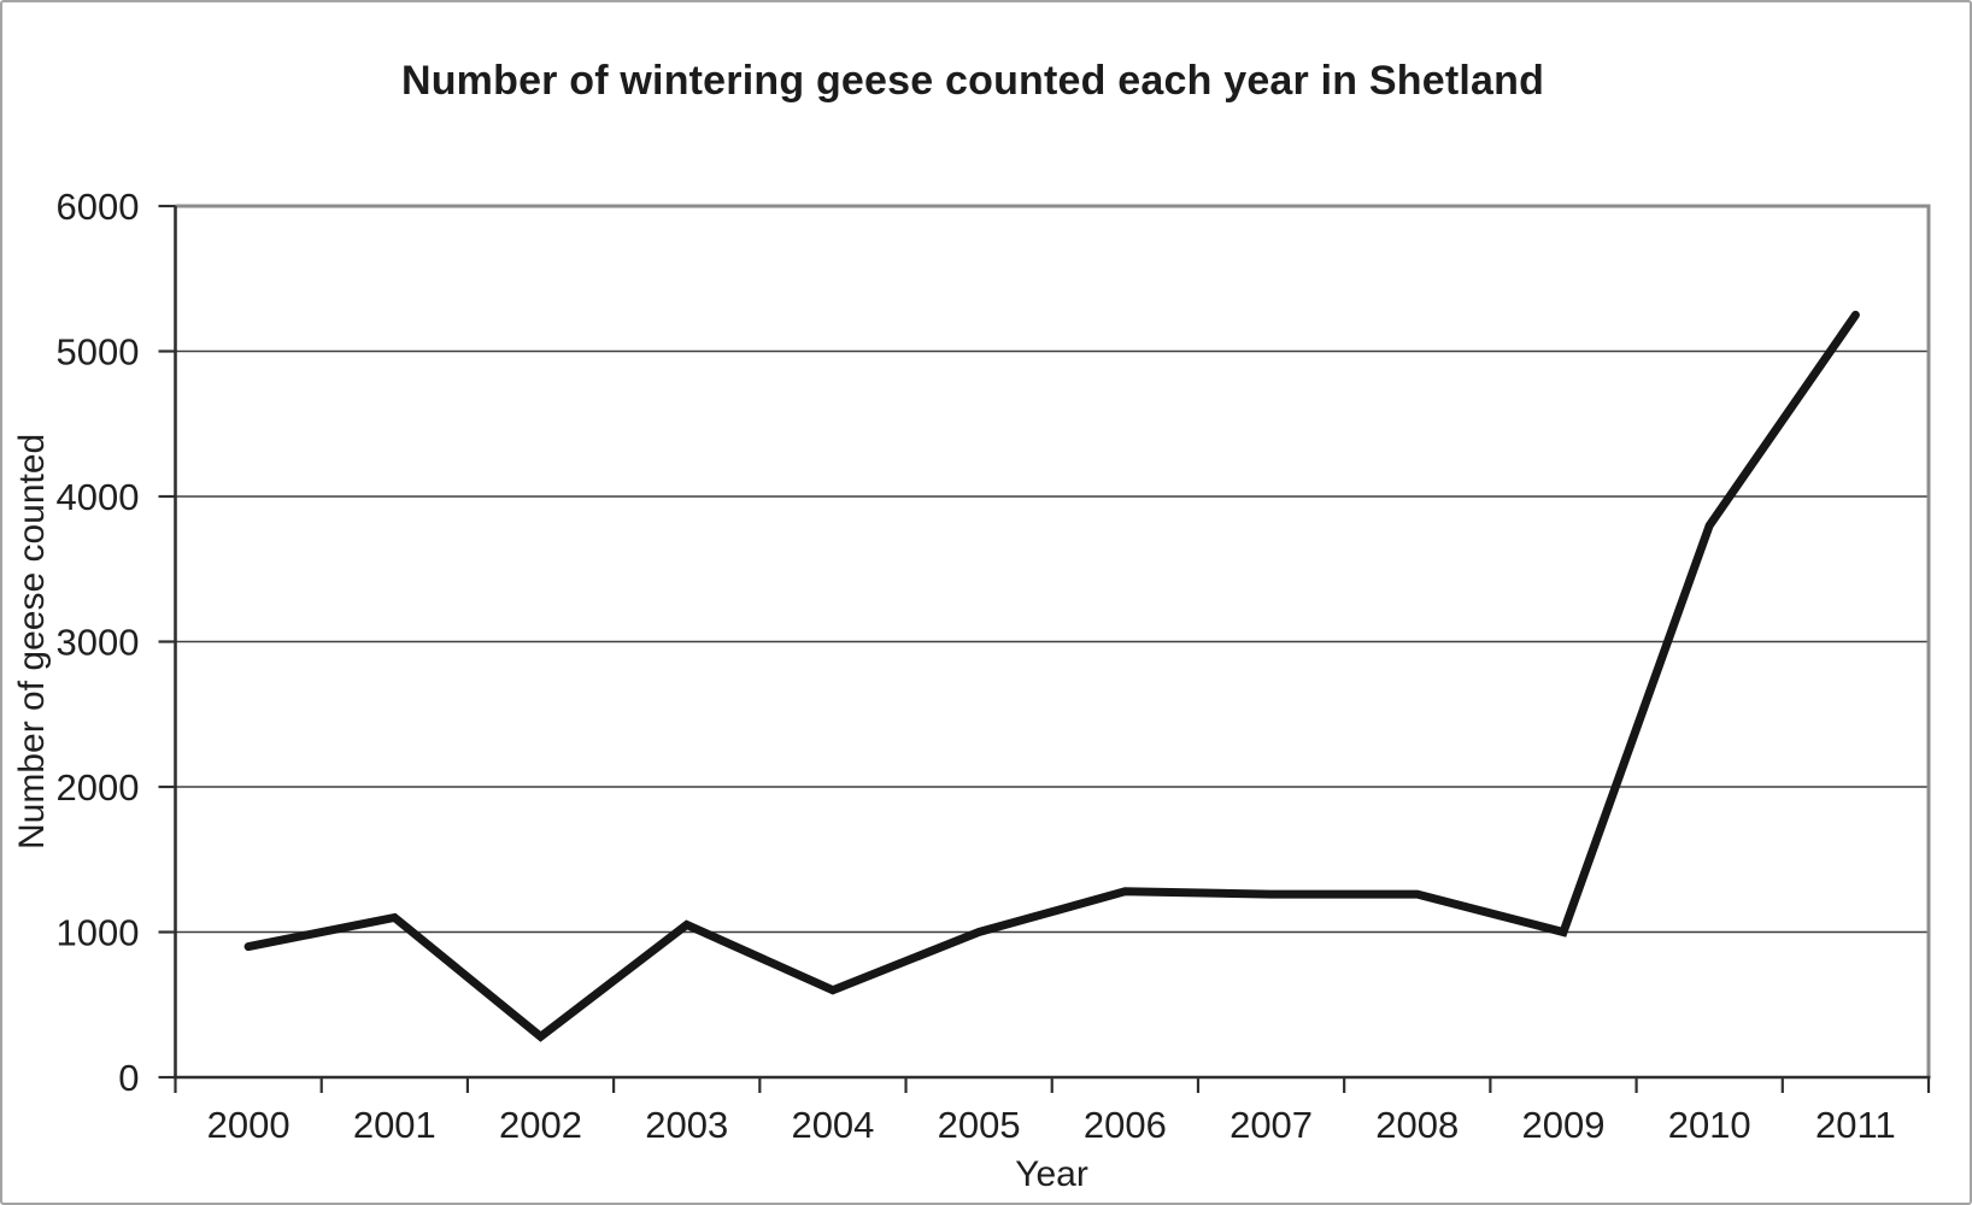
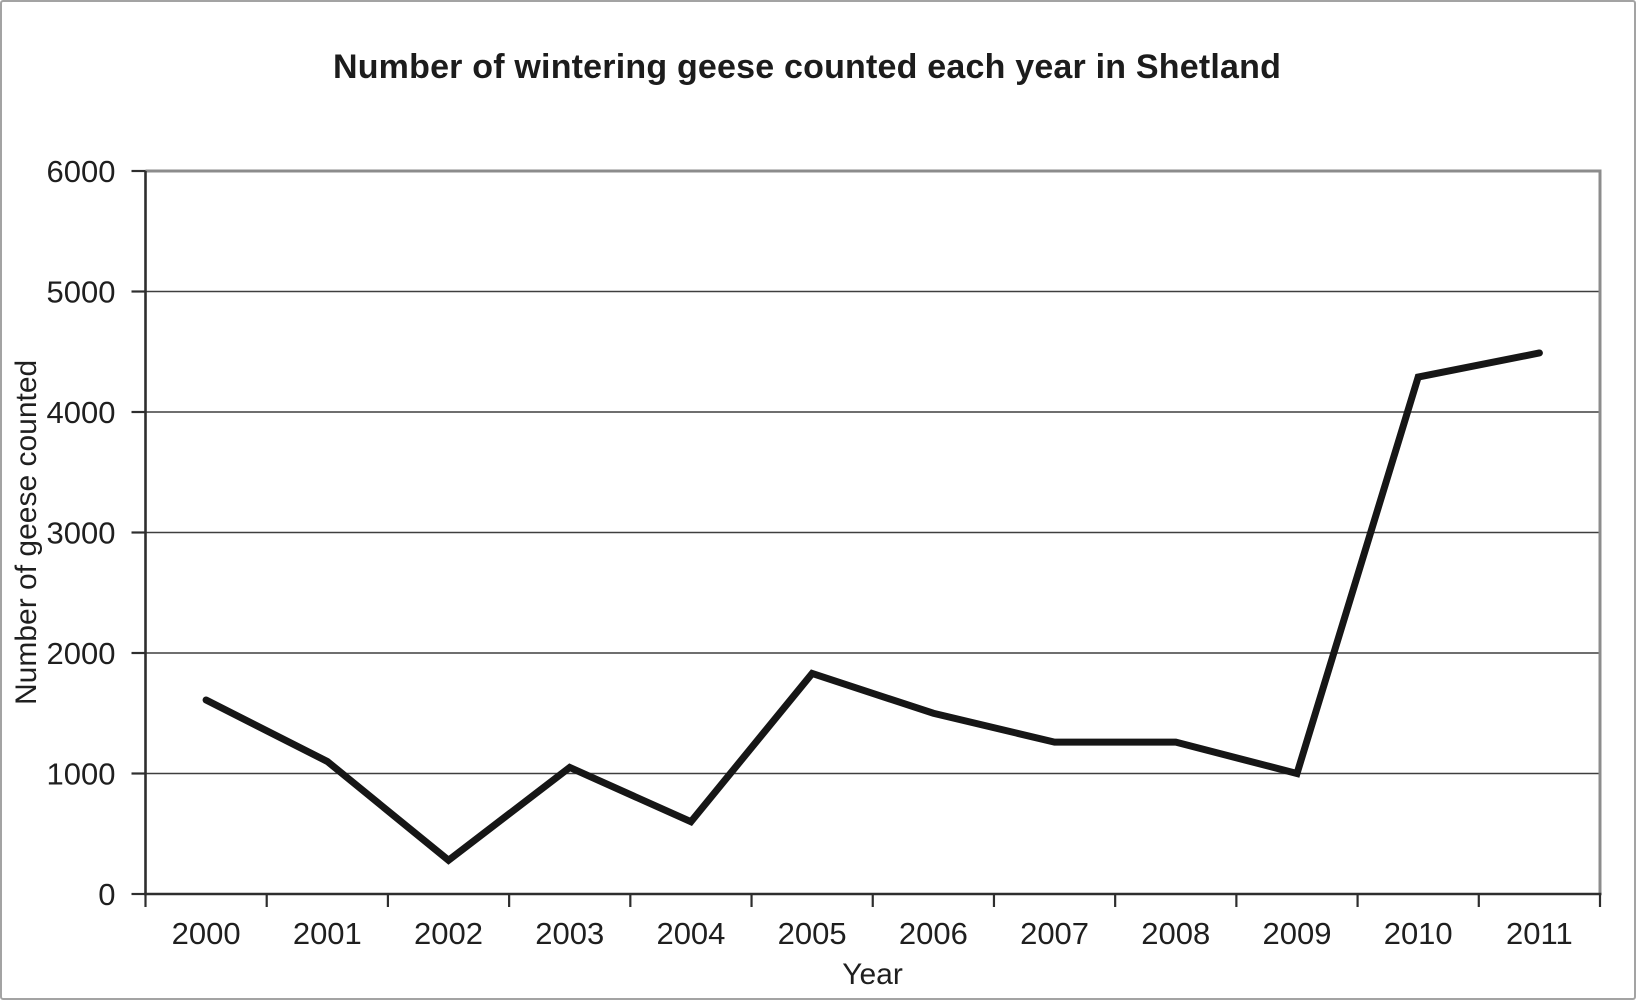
2000: 900 -> 1610
2005: 1000 -> 1830
2006: 1280 -> 1500
2010: 3800 -> 4290
2011: 5250 -> 4490
